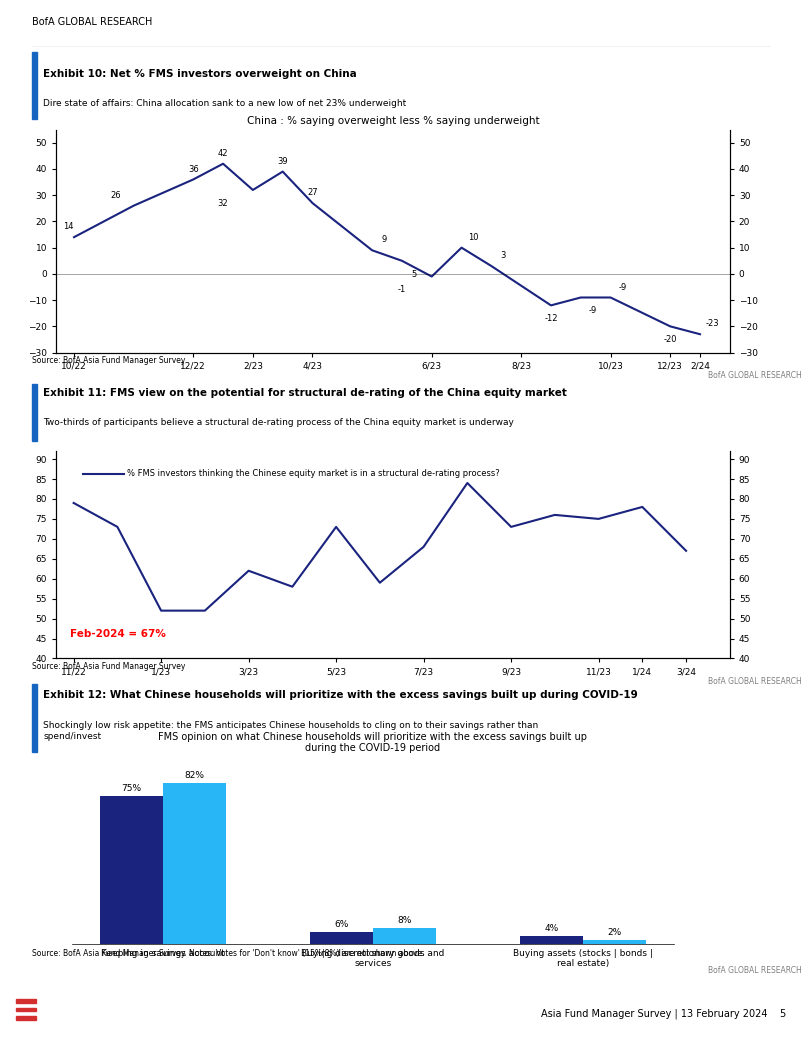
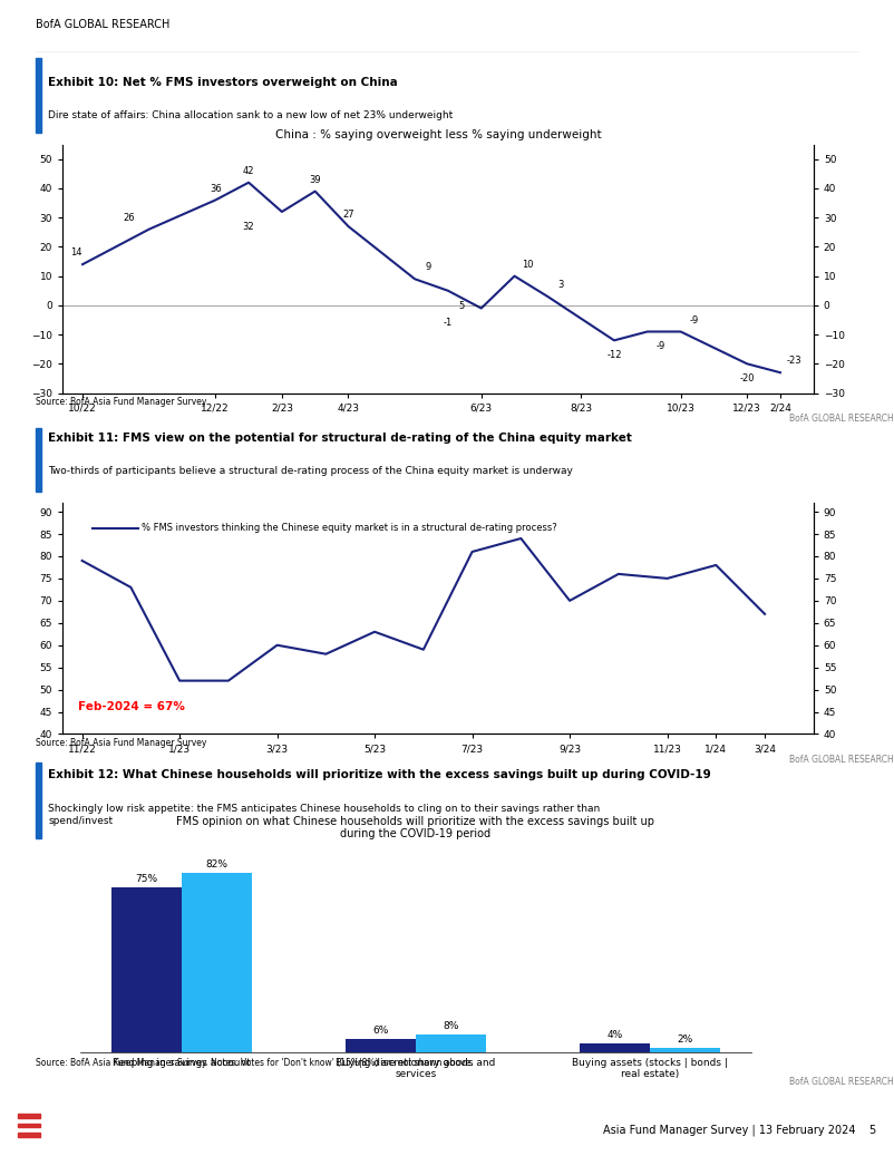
3/23: 62 -> 60
5/23: 73 -> 63
7/23: 68 -> 81
9/23: 73 -> 70
